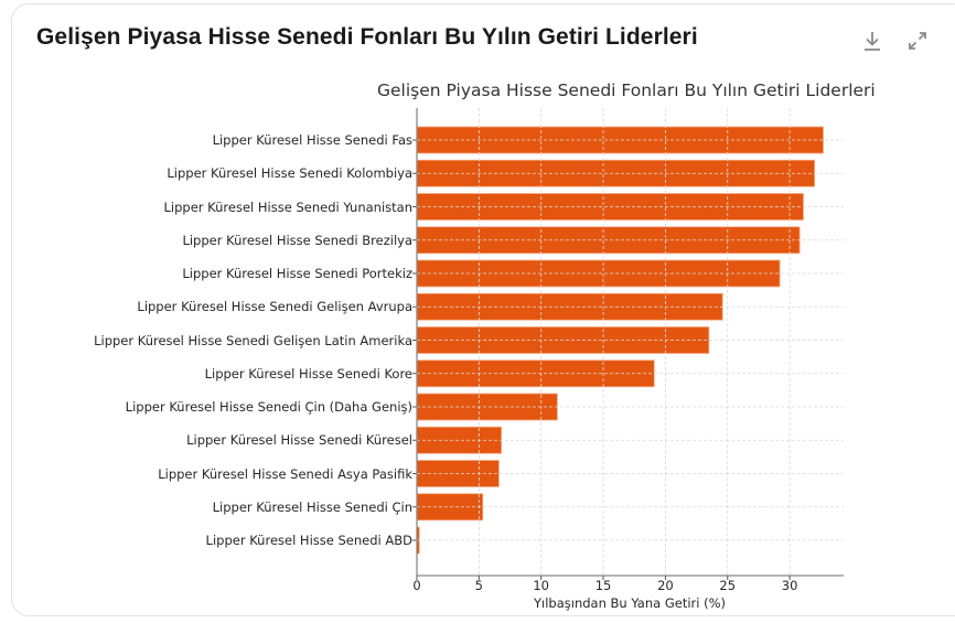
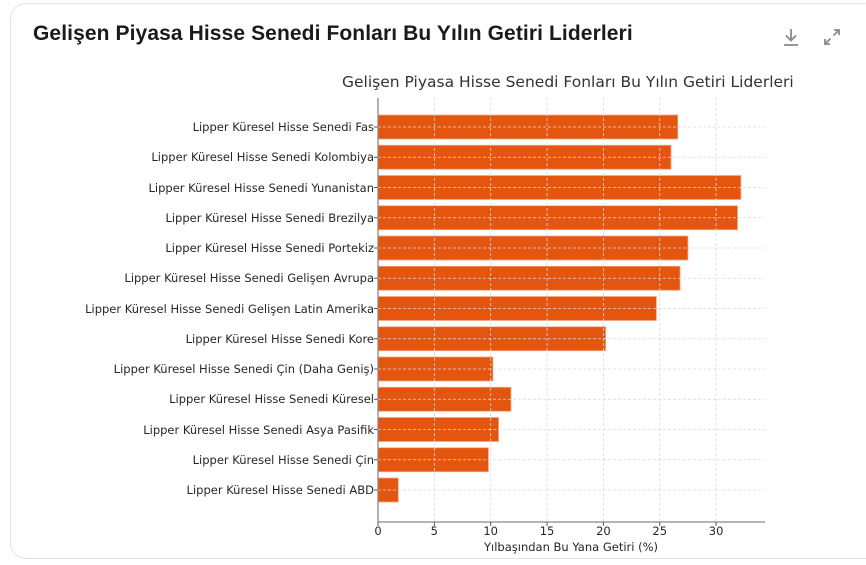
Lipper Küresel Hisse Senedi Fas: 32.7 -> 26.6
Lipper Küresel Hisse Senedi Kolombiya: 32.0 -> 26.0
Lipper Küresel Hisse Senedi Yunanistan: 31.1 -> 32.2
Lipper Küresel Hisse Senedi Brezilya: 30.8 -> 31.9
Lipper Küresel Hisse Senedi Portekiz: 29.2 -> 27.5
Lipper Küresel Hisse Senedi Gelişen Avrupa: 24.6 -> 26.8
Lipper Küresel Hisse Senedi Gelişen Latin Amerika: 23.5 -> 24.7
Lipper Küresel Hisse Senedi Kore: 19.1 -> 20.2
Lipper Küresel Hisse Senedi Çin (Daha Geniş): 11.3 -> 10.2
Lipper Küresel Hisse Senedi Küresel: 6.8 -> 11.8
Lipper Küresel Hisse Senedi Asya Pasifik: 6.6 -> 10.7
Lipper Küresel Hisse Senedi Çin: 5.3 -> 9.8
Lipper Küresel Hisse Senedi ABD: 0.2 -> 1.8
